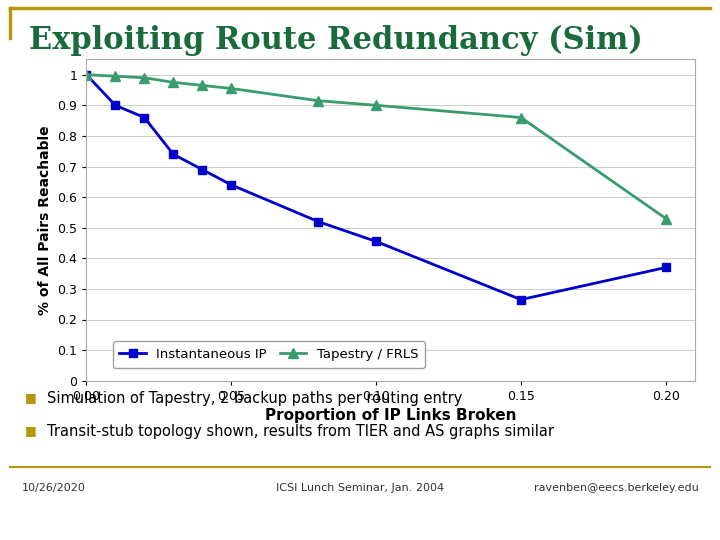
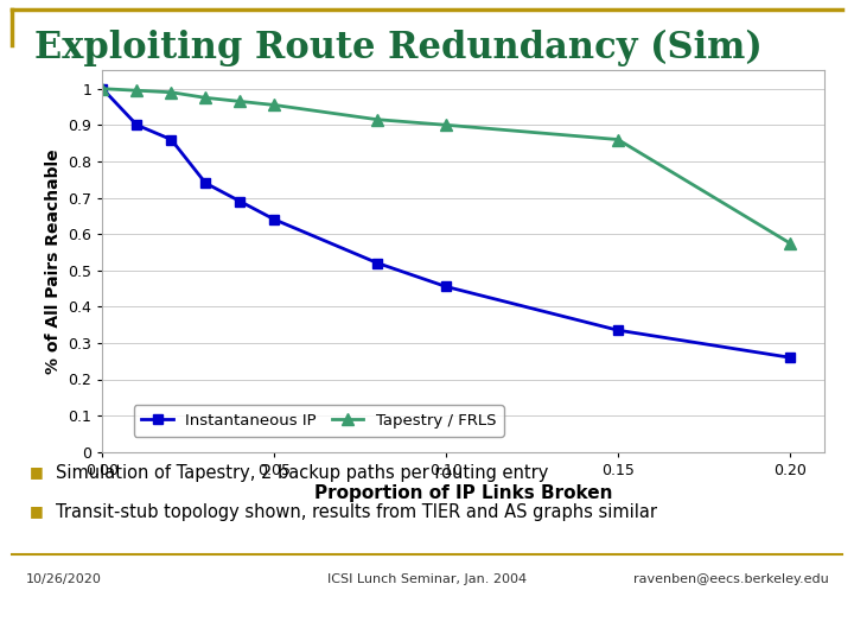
Instantaneous IP/0.15: 0.265 -> 0.335
Instantaneous IP/0.20: 0.370 -> 0.260
Tapestry / FRLS/0.20: 0.530 -> 0.575
